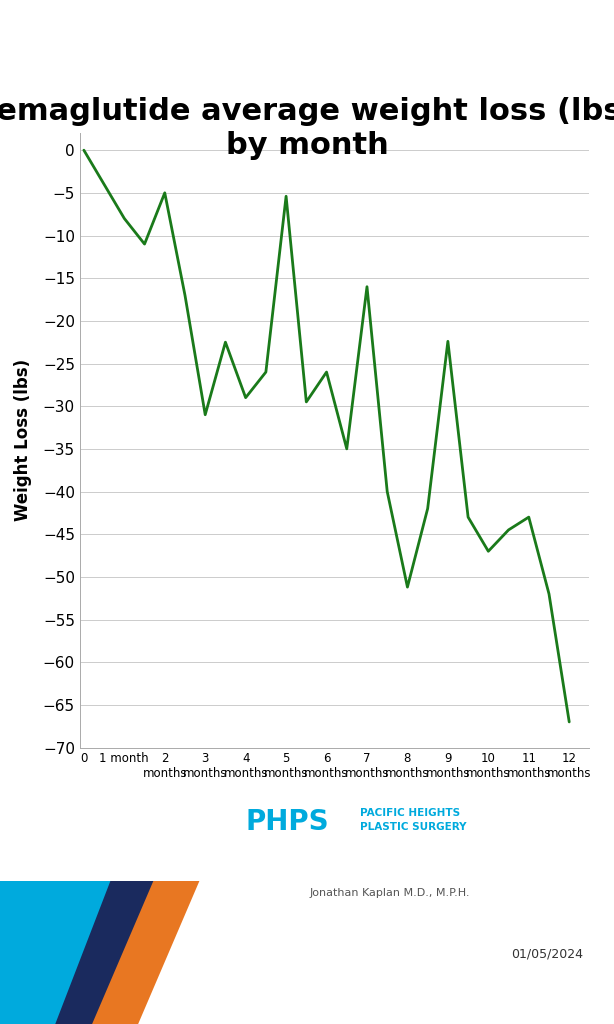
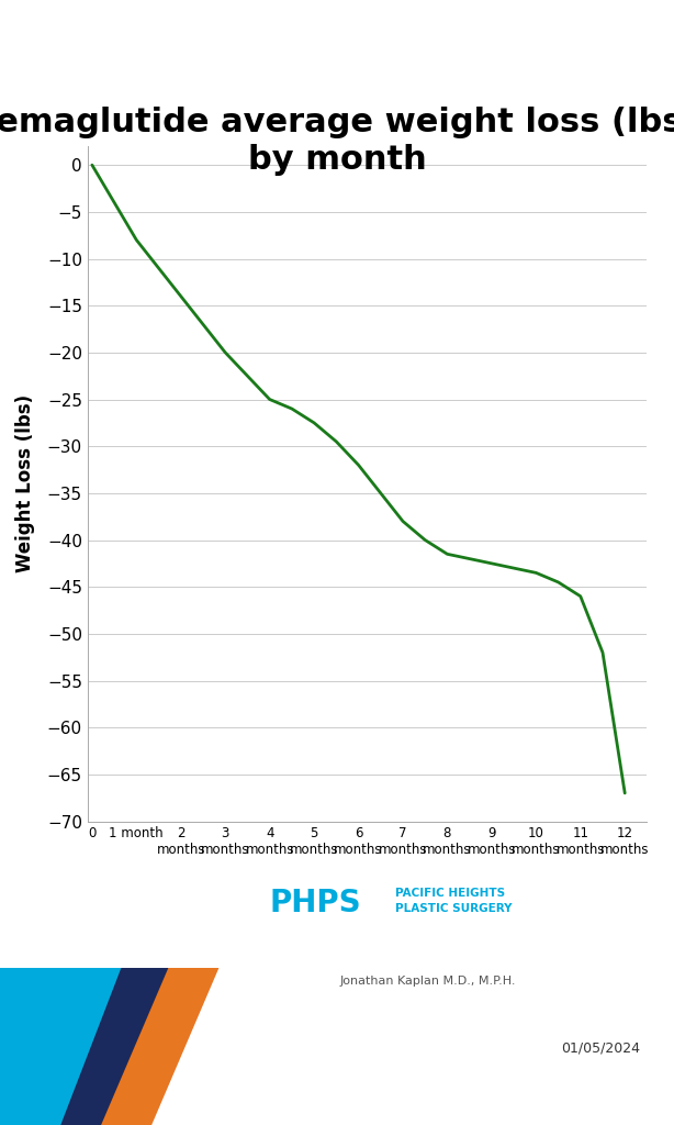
2 months: -5.0 -> -14.0
3 months: -31.0 -> -20.0
4 months: -29.0 -> -25.0
5 months: -5.4 -> -27.5
6 months: -26.0 -> -32.0
7 months: -16.0 -> -38.0
8 months: -51.2 -> -41.5
9 months: -22.4 -> -42.5
10 months: -47.0 -> -43.5
11 months: -43.0 -> -46.0
